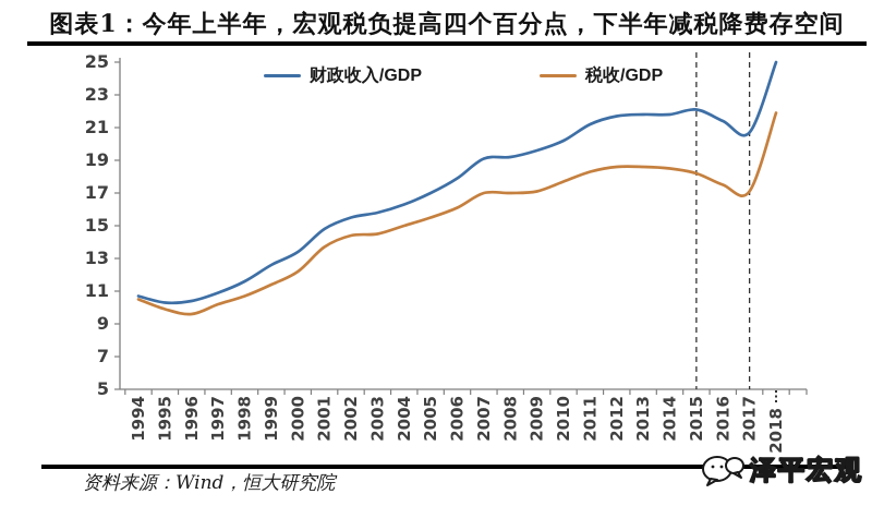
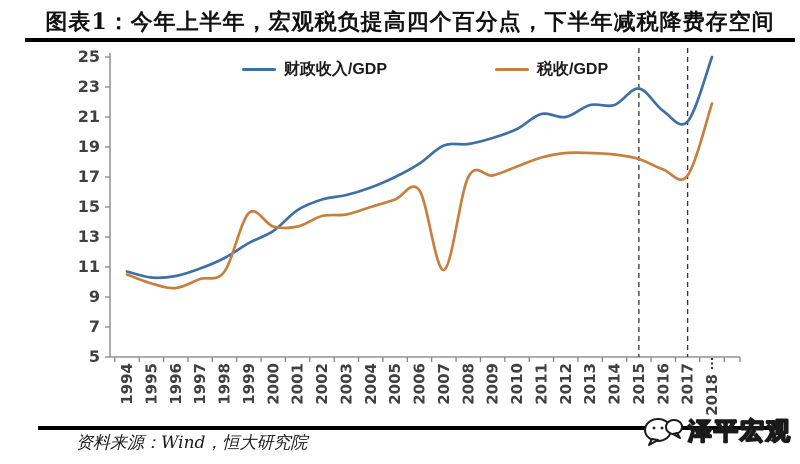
税收/GDP/1999: 11.4 -> 14.6
税收/GDP/2000: 12.2 -> 13.7
税收/GDP/2007: 17.0 -> 10.8
财政收入/GDP/2012: 21.7 -> 21.0
财政收入/GDP/2015: 22.1 -> 22.9
